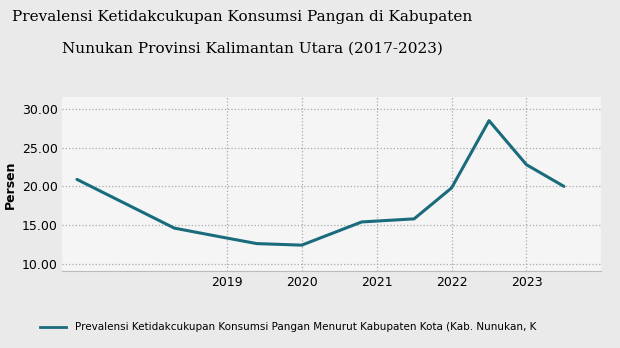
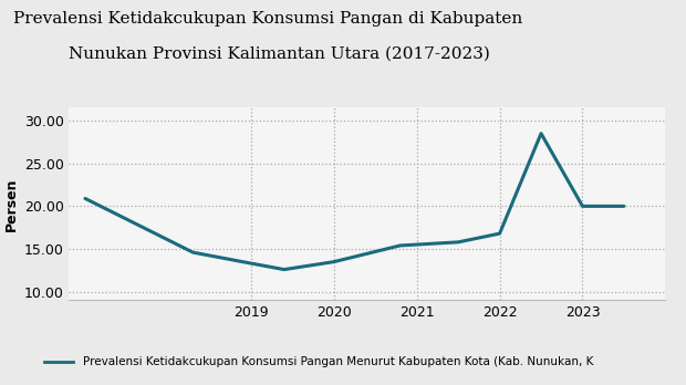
2020: 12.4 -> 13.5
2022: 19.8 -> 16.8
2023: 22.8 -> 20.0
